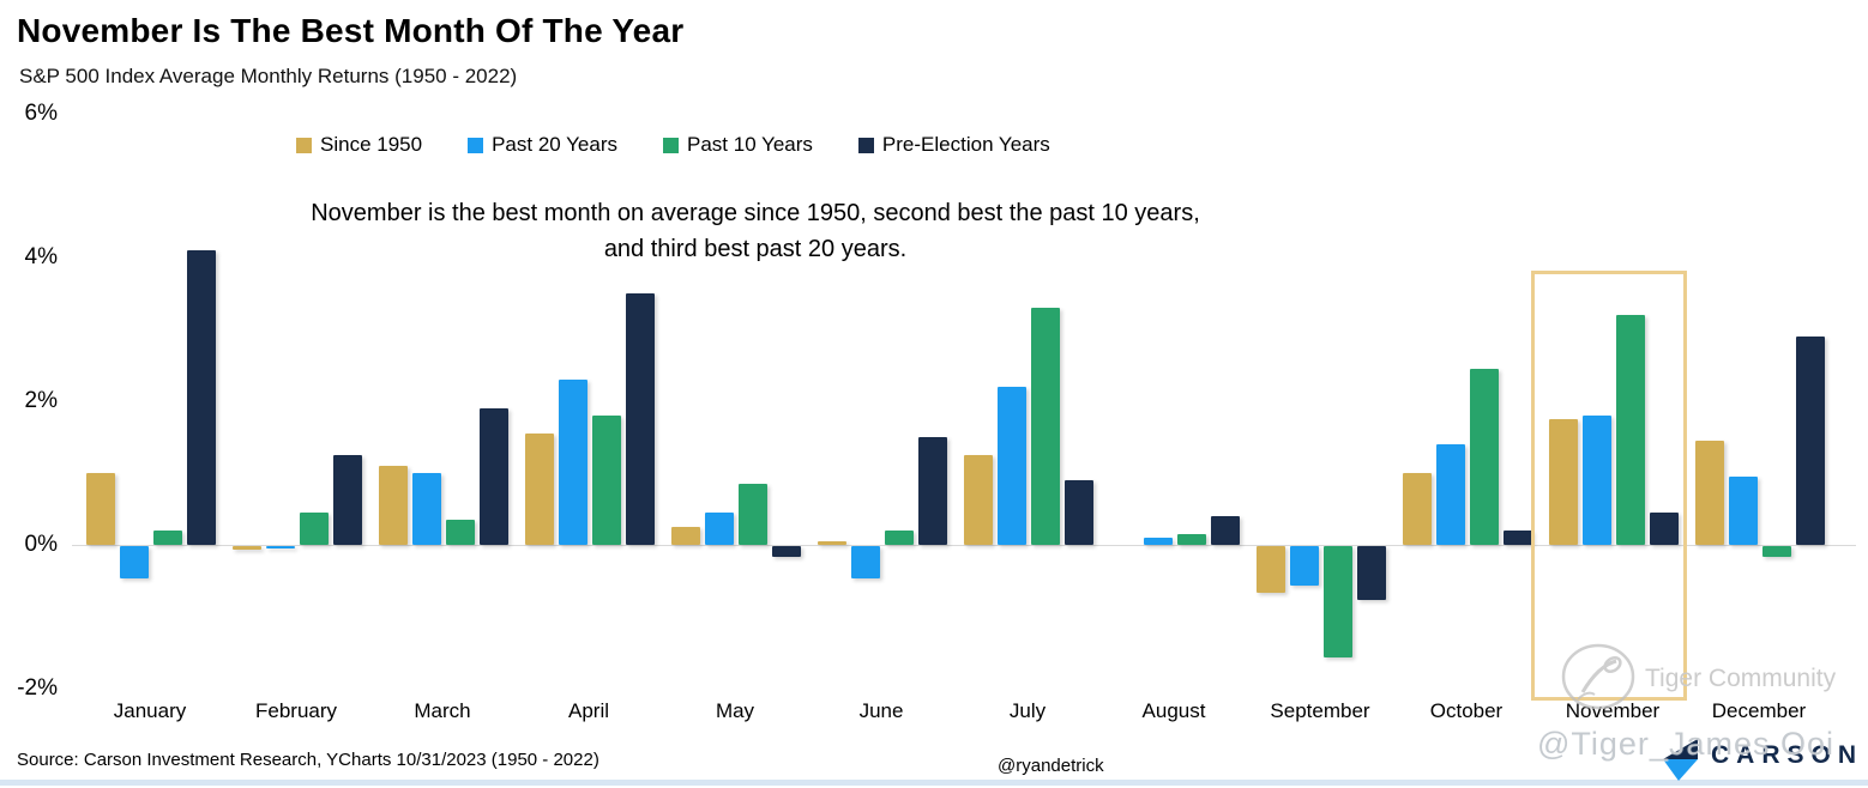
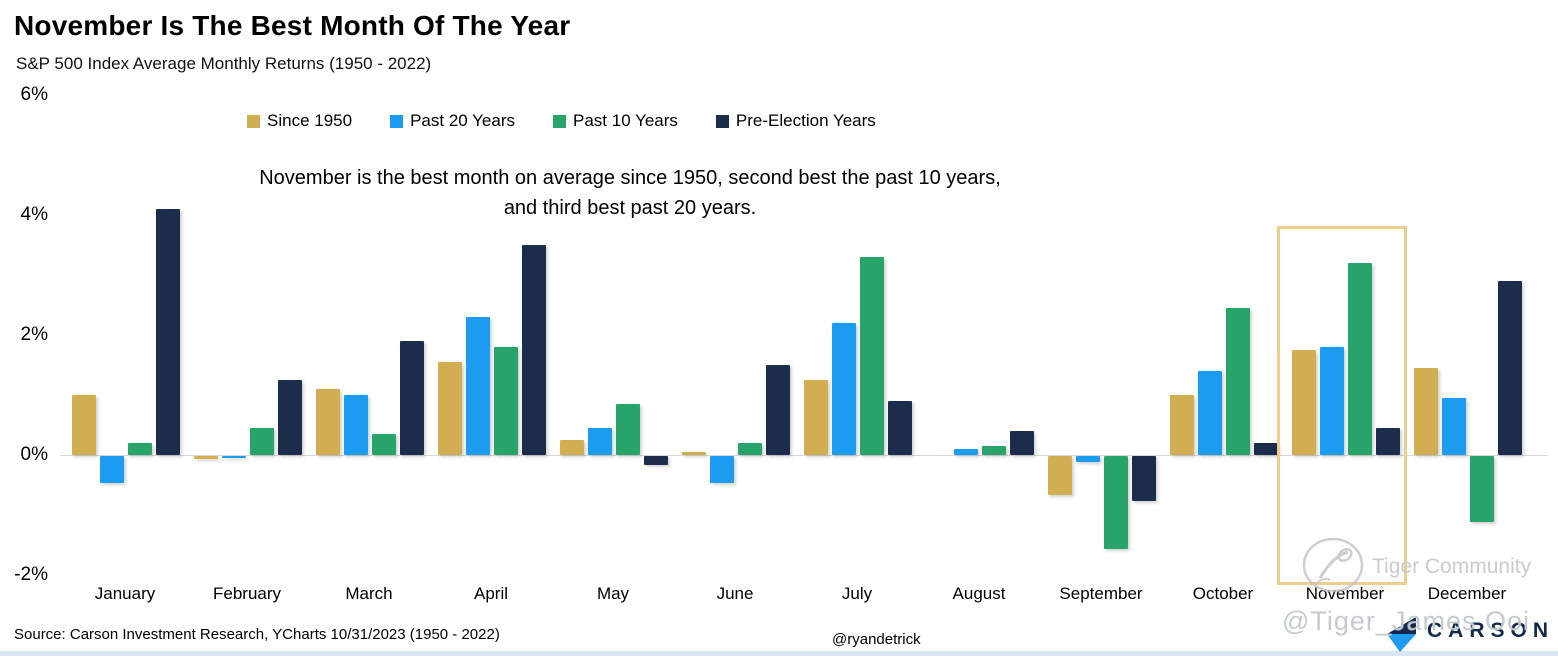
Past 20 Years/September: -0.6% -> -0.1%
Past 10 Years/December: -0.1% -> -1.1%
